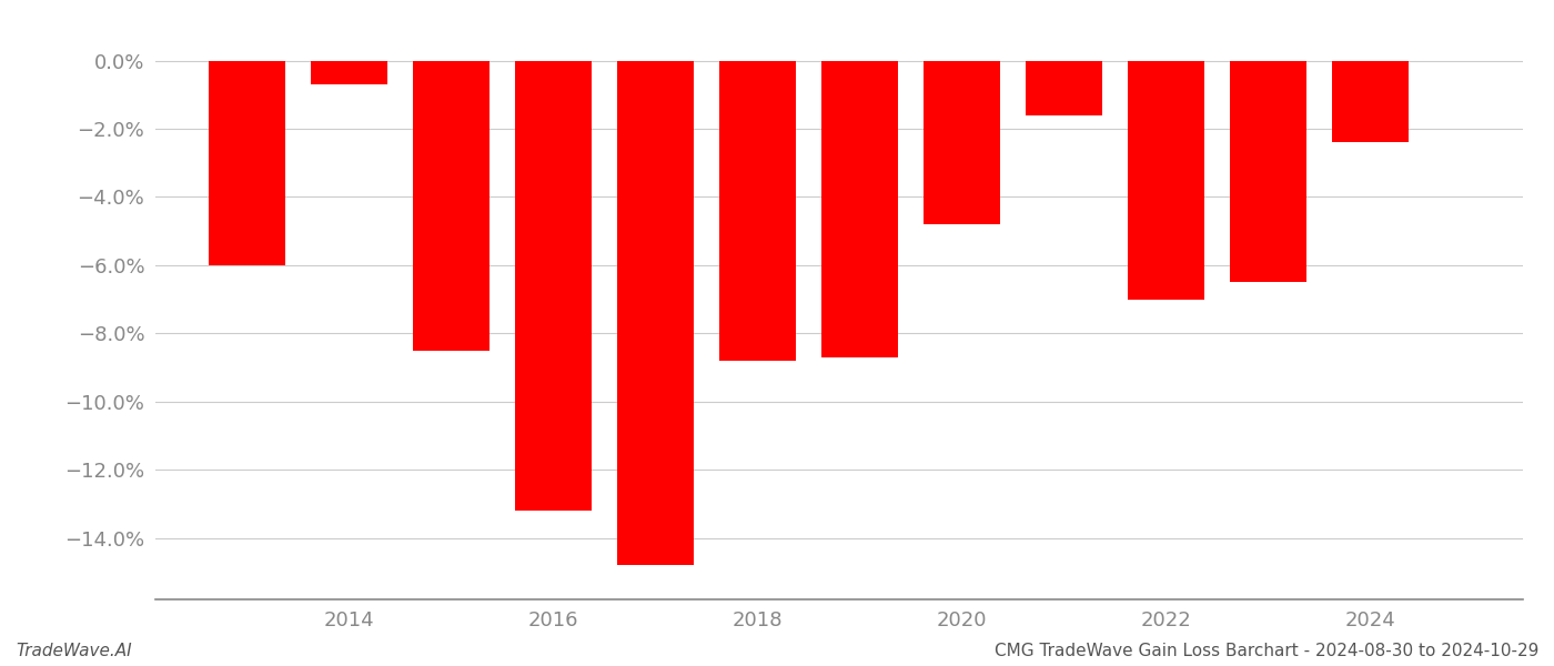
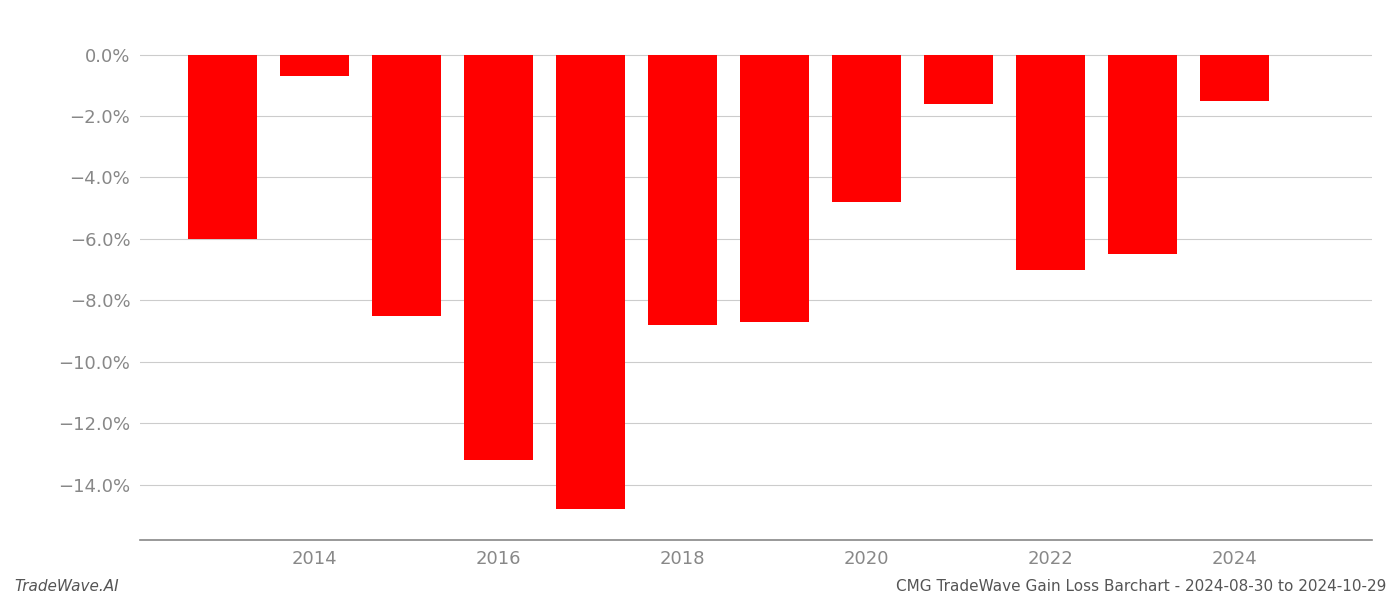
2024: -2.4% -> -1.5%
